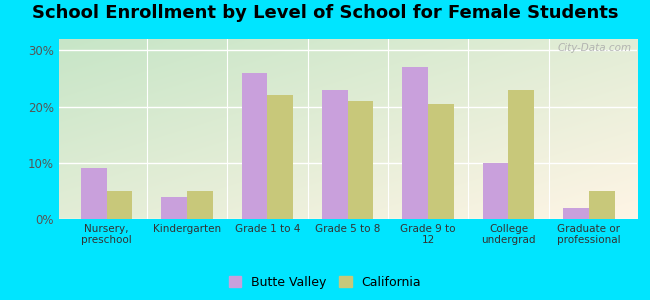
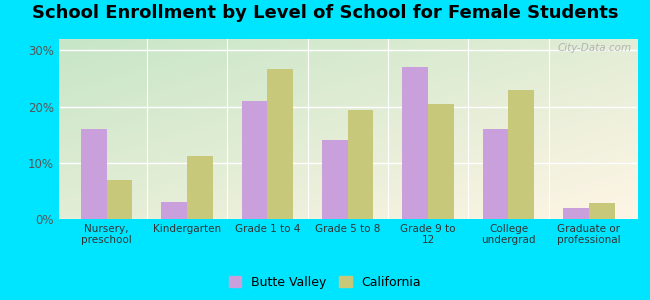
Butte Valley/Nursery, preschool: 9% -> 16%
California/Nursery, preschool: 5.0% -> 7.0%
Butte Valley/Kindergarten: 4% -> 3%
California/Kindergarten: 5.0% -> 11.2%
Butte Valley/Grade 1 to 4: 26% -> 21%
California/Grade 1 to 4: 22.0% -> 26.6%
Butte Valley/Grade 5 to 8: 23% -> 14%
California/Grade 5 to 8: 21.0% -> 19.4%
Butte Valley/College undergrad: 10% -> 16%
California/Graduate or professional: 5.0% -> 2.8%
